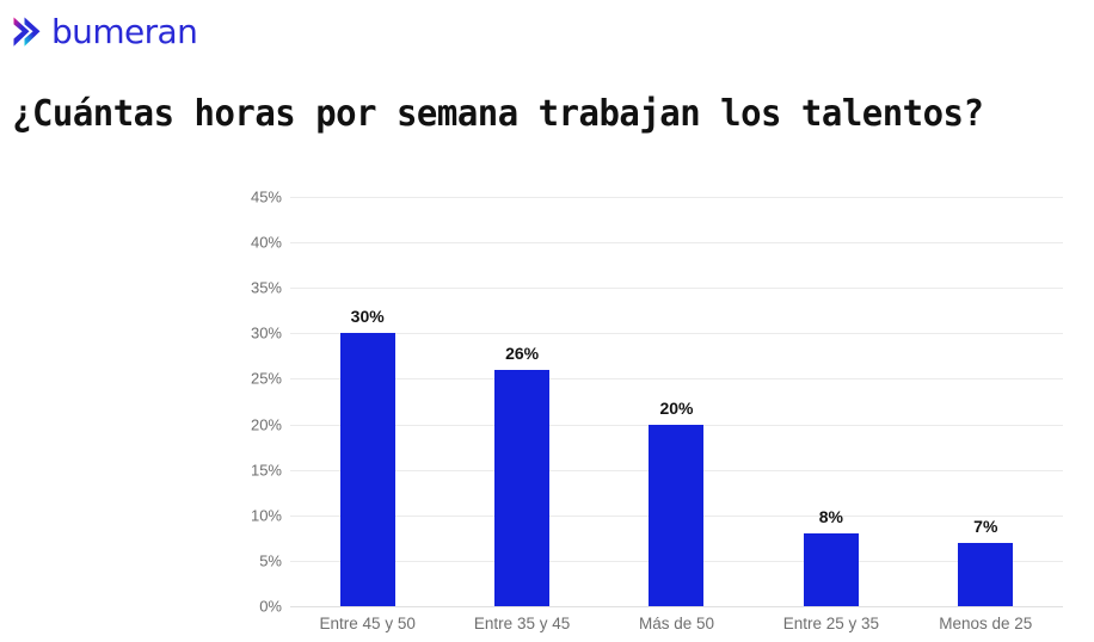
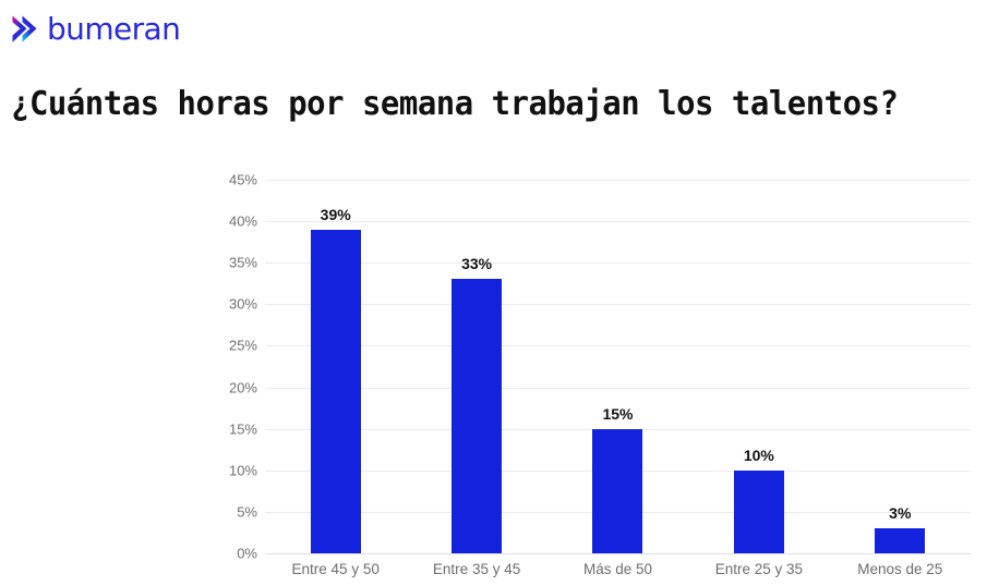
Entre 45 y 50: 30% -> 39%
Entre 35 y 45: 26% -> 33%
Más de 50: 20% -> 15%
Entre 25 y 35: 8% -> 10%
Menos de 25: 7% -> 3%
